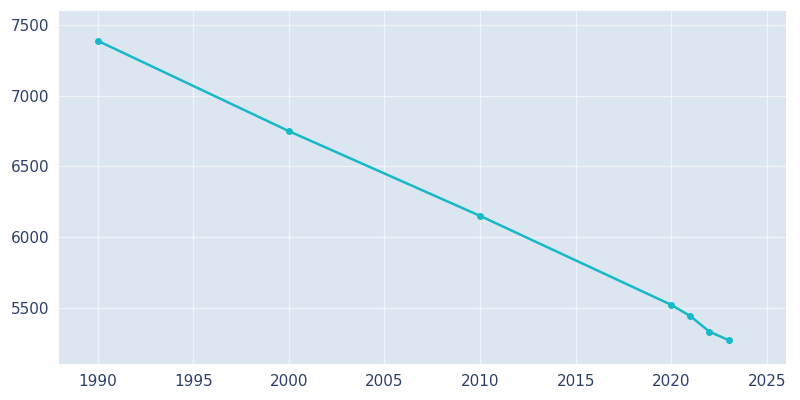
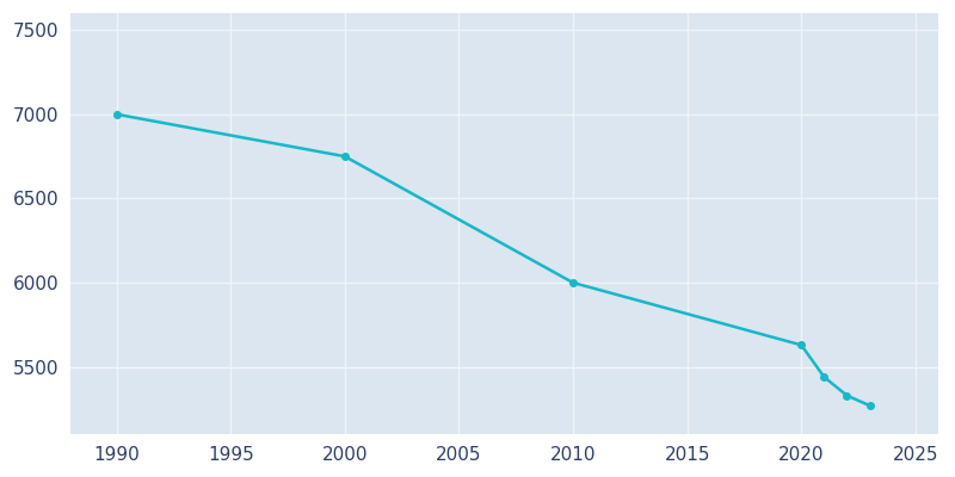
1990: 7390 -> 7000
2010: 6150 -> 6000
2020: 5520 -> 5630
